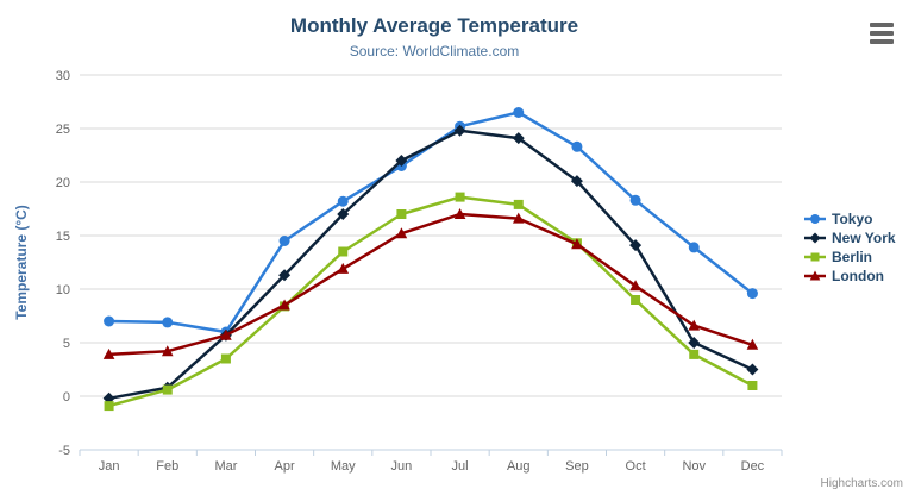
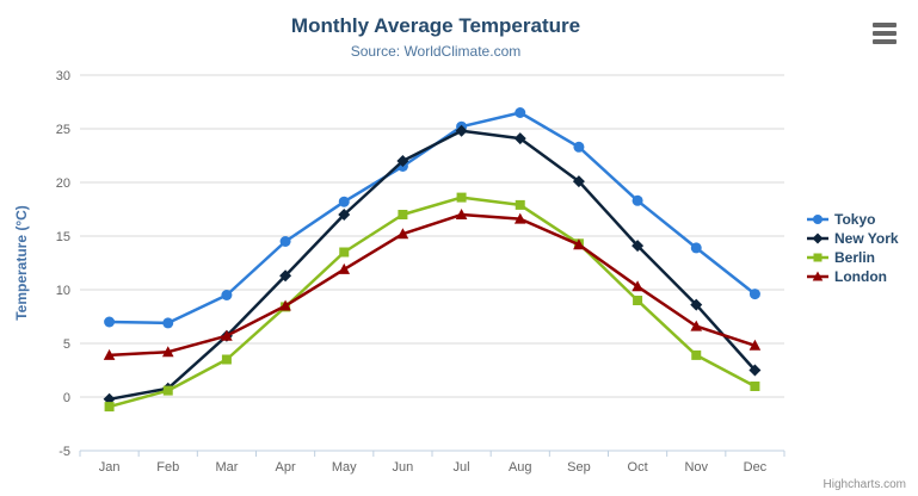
Tokyo/Mar: 6 -> 10
New York/Nov: 5 -> 9
